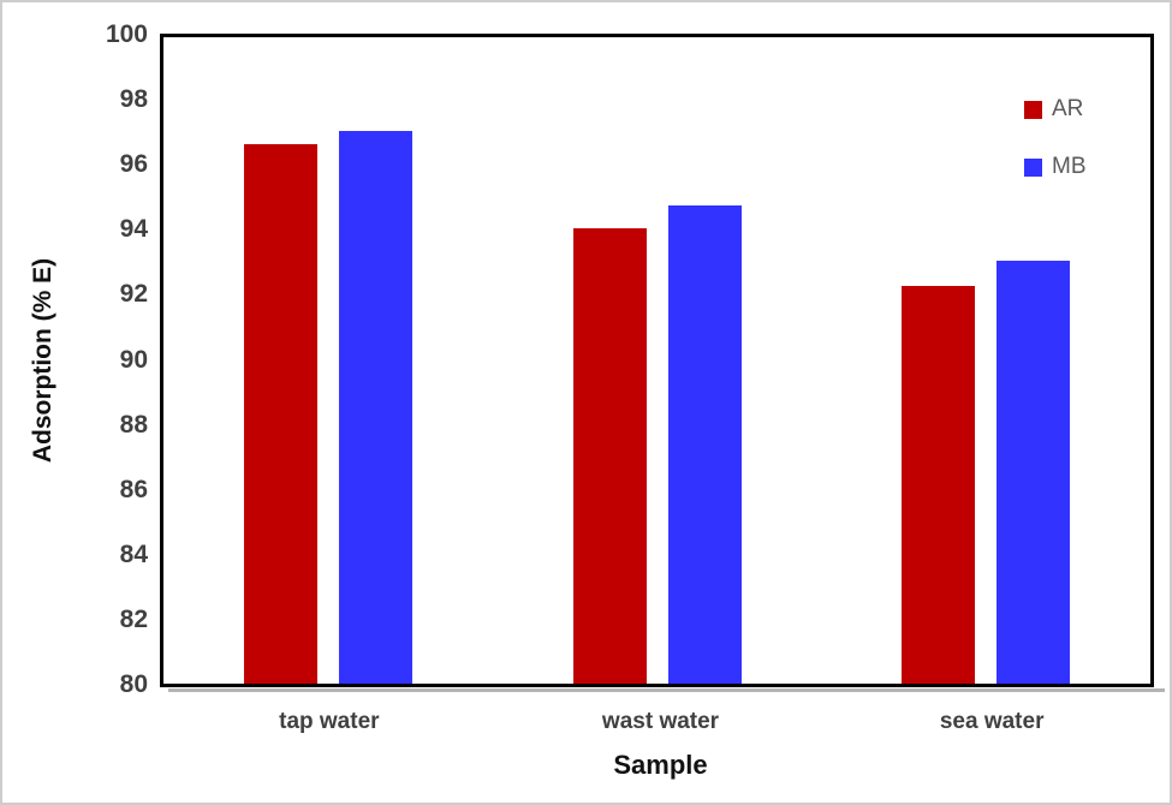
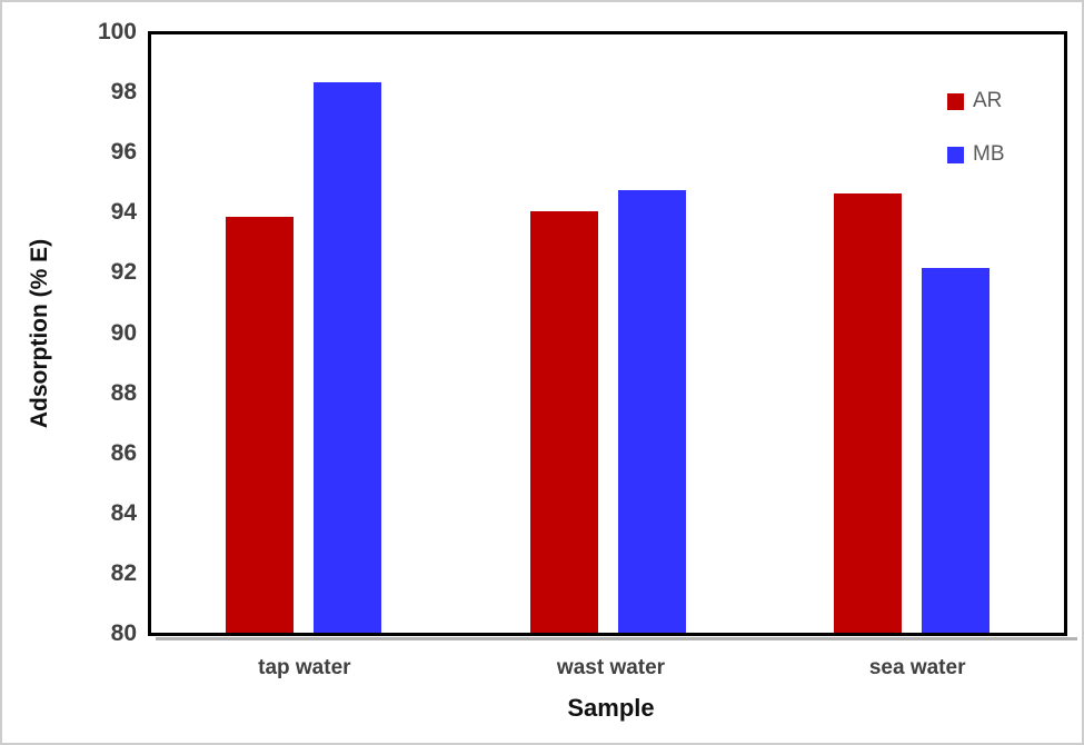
AR/tap water: 96.7 -> 93.9
MB/tap water: 97.1 -> 98.4
AR/sea water: 92.3 -> 94.7
MB/sea water: 93.1 -> 92.2
